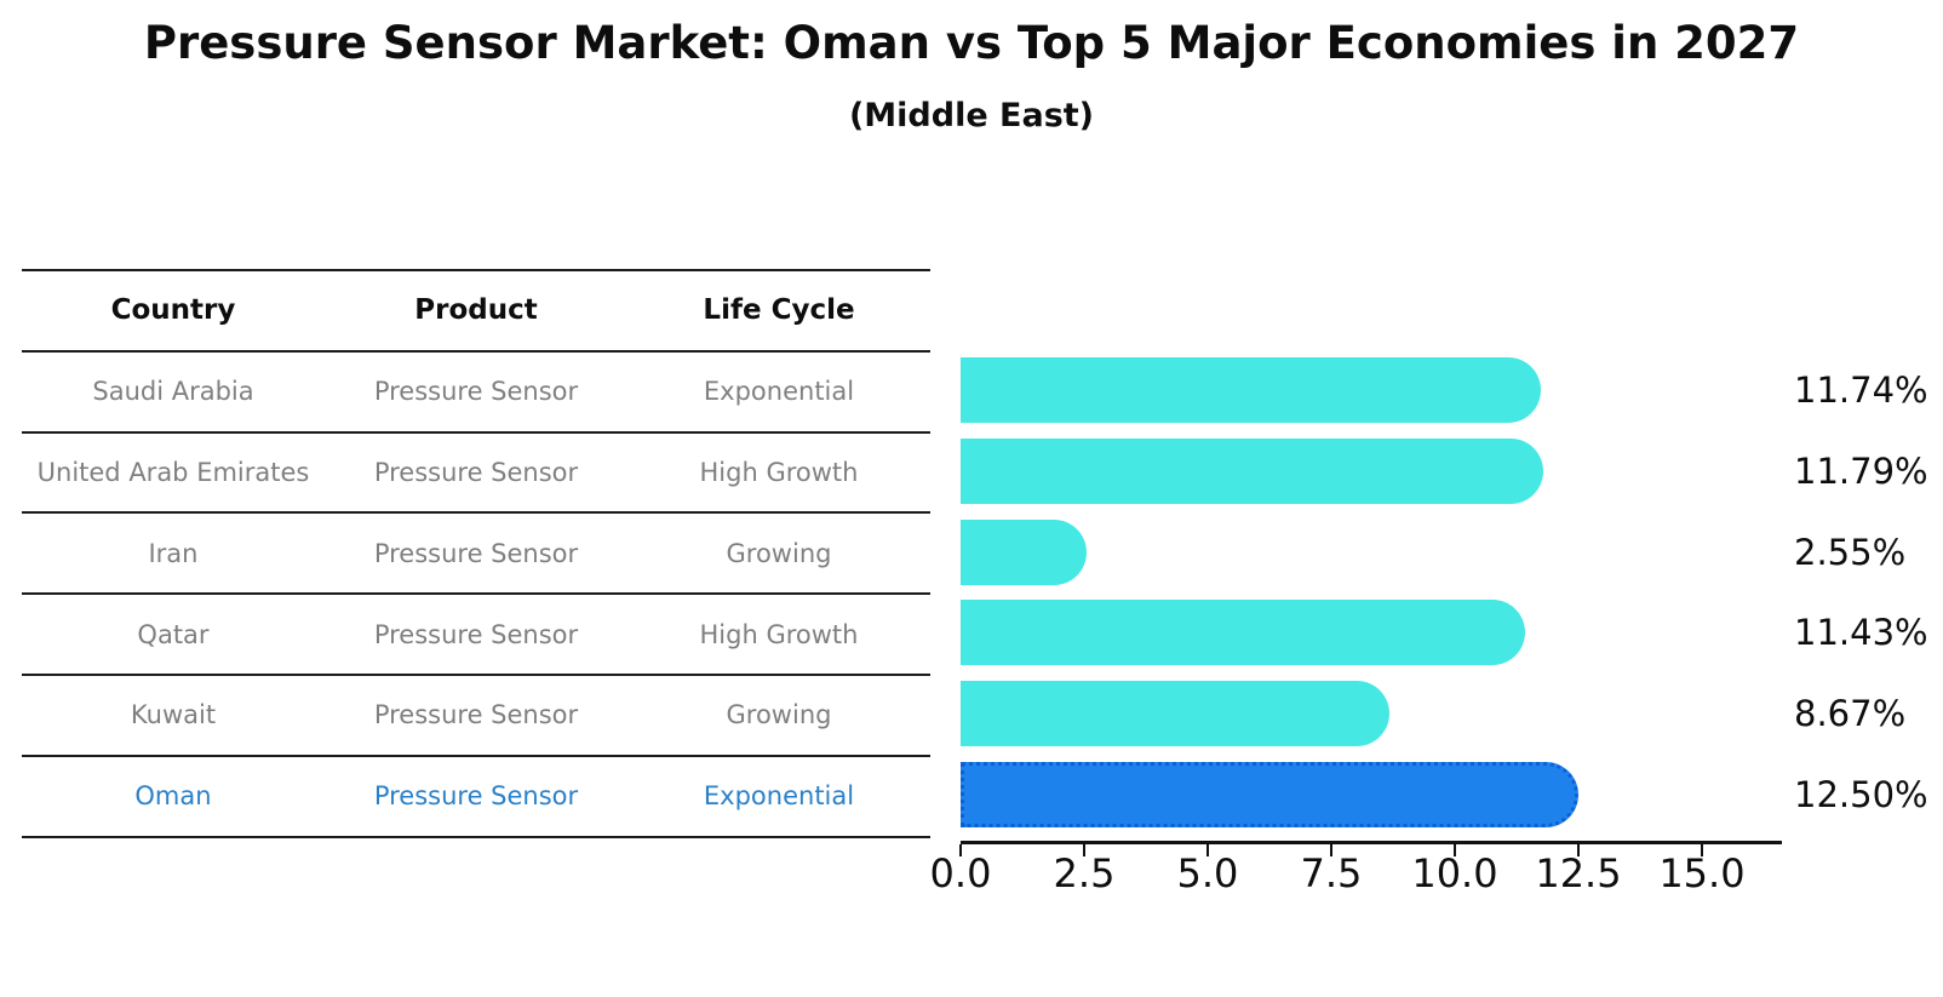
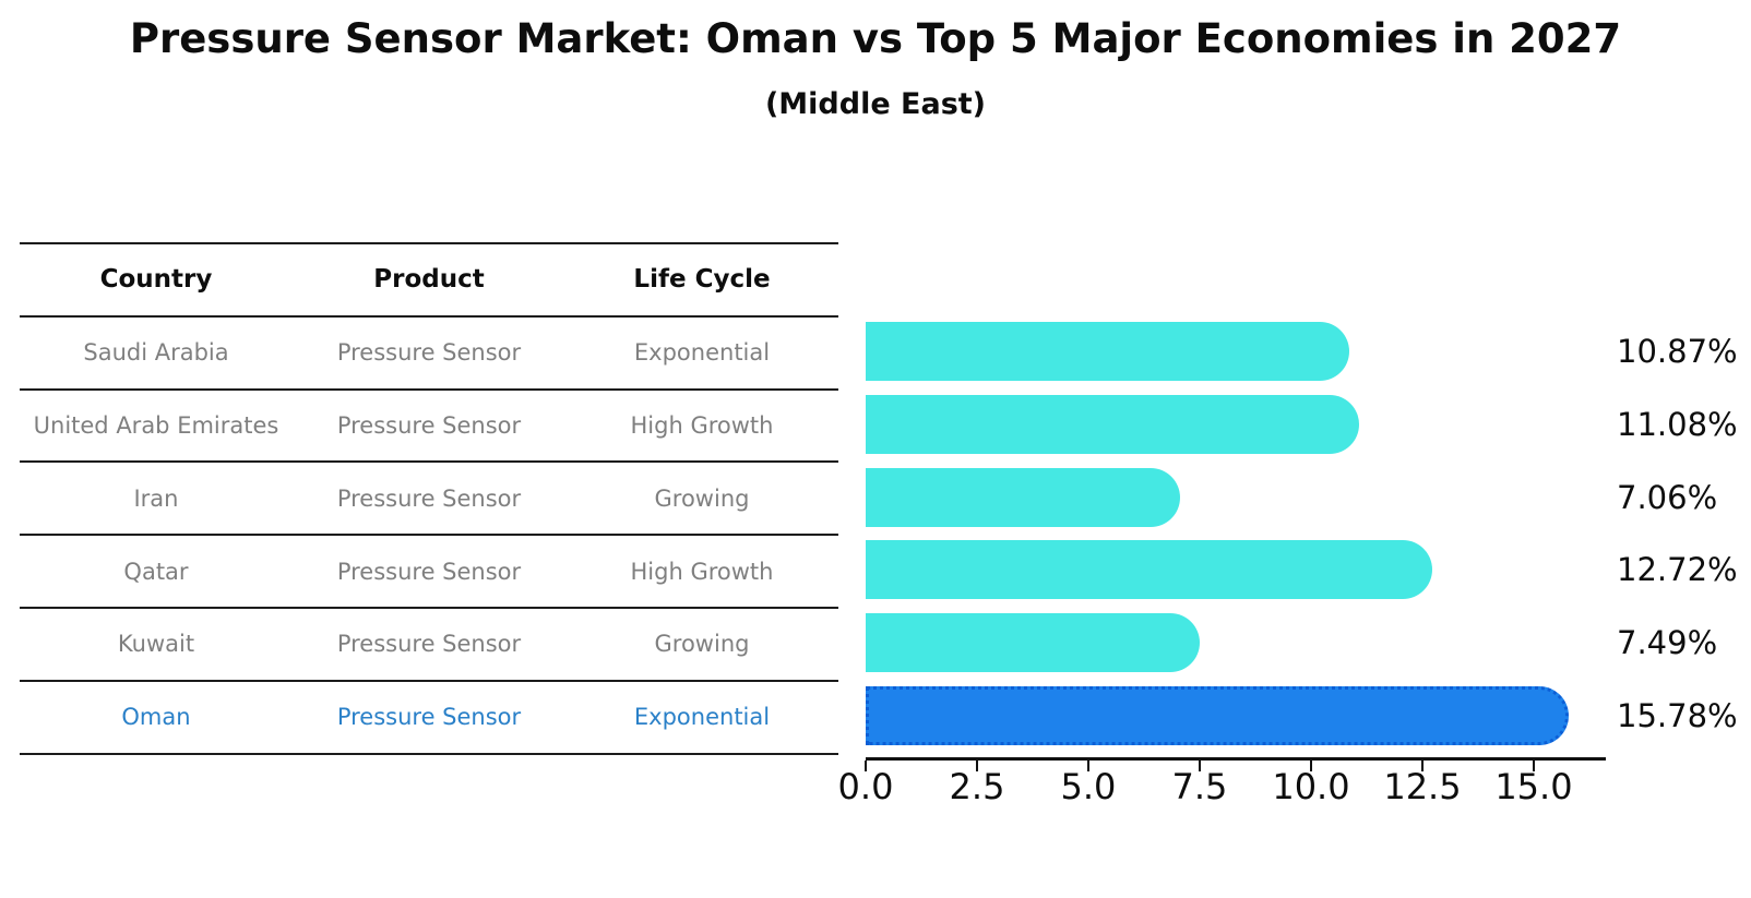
Saudi Arabia: 11.74% -> 10.87%
United Arab Emirates: 11.79% -> 11.08%
Iran: 2.55% -> 7.06%
Qatar: 11.43% -> 12.72%
Kuwait: 8.67% -> 7.49%
Oman: 12.50% -> 15.78%
